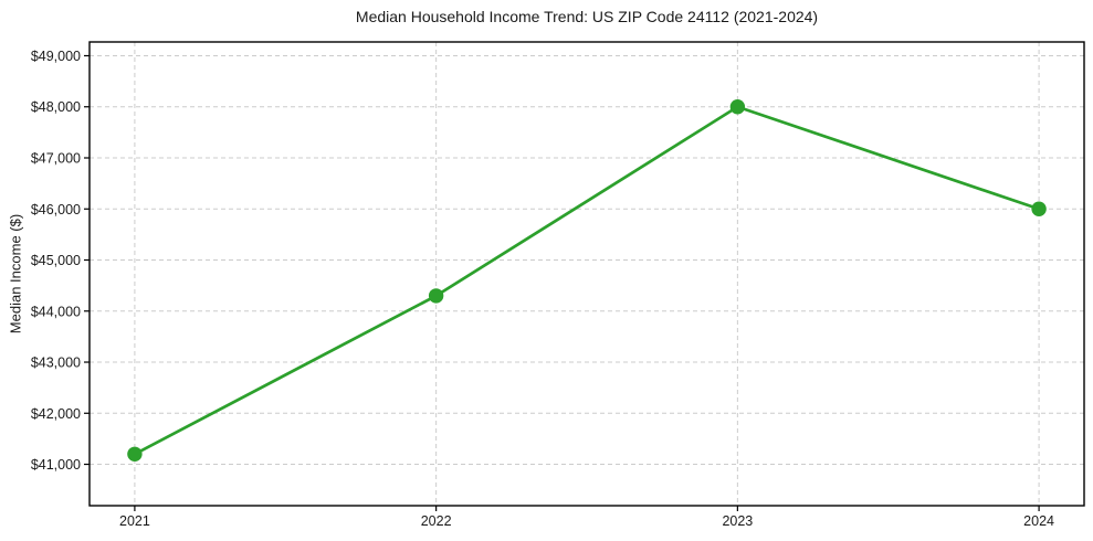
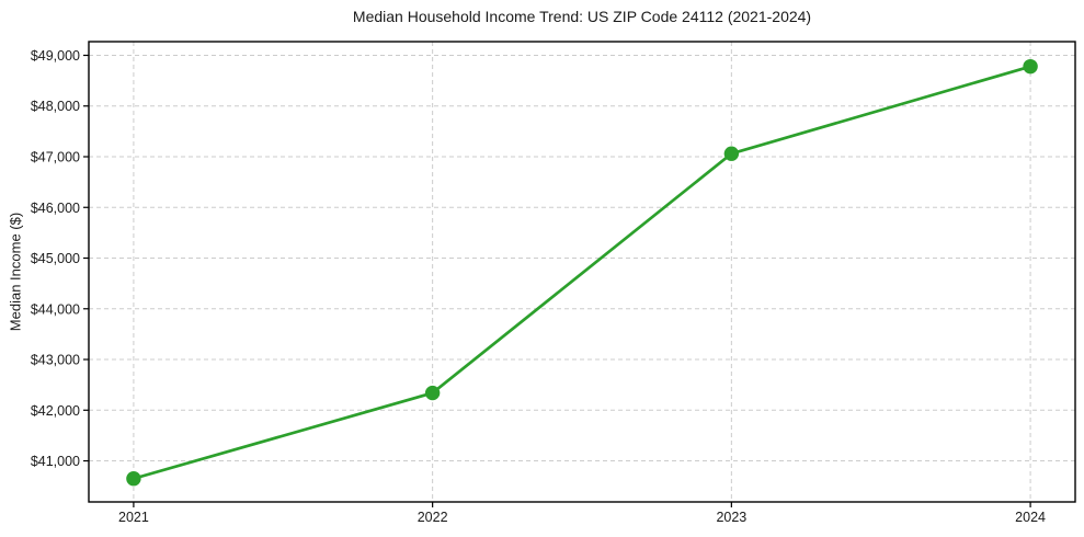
2021: $41200 -> $40600
2022: $44300 -> $42300
2023: $48000 -> $47100
2024: $46000 -> $48800
